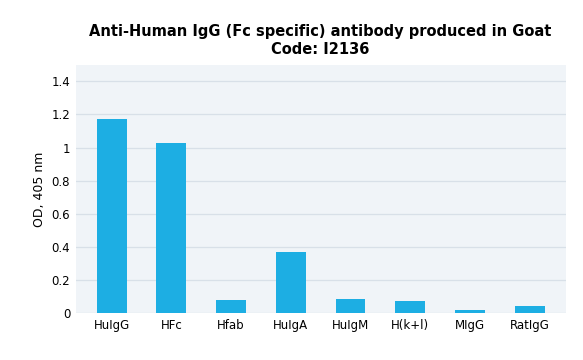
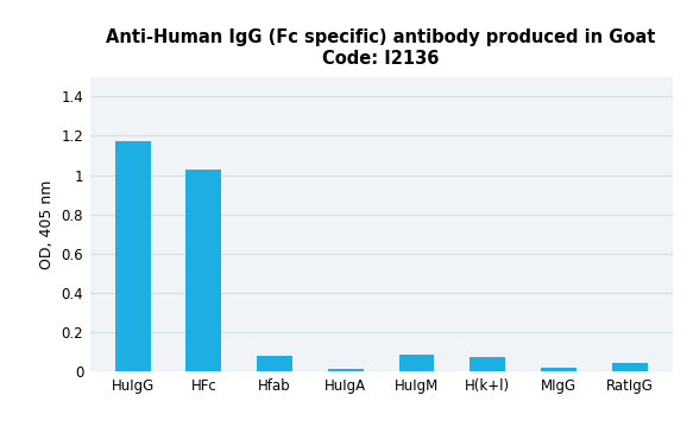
HuIgA: 0.37 -> 0.01
